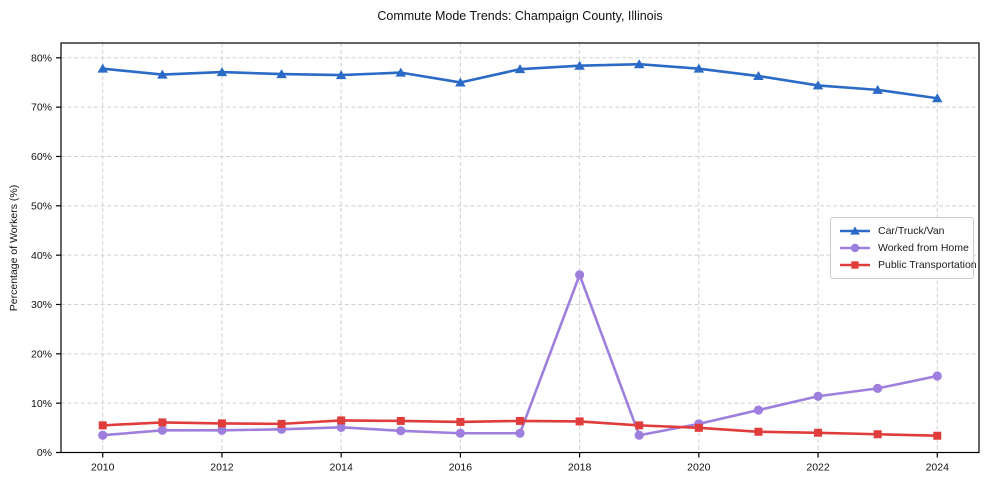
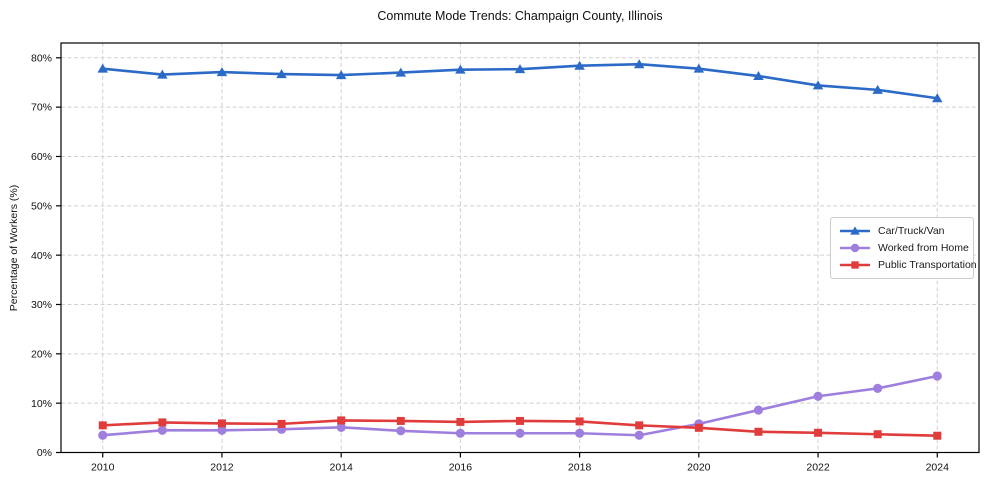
Car/Truck/Van/2016: 75% -> 78%
Worked from Home/2018: 36% -> 4%
